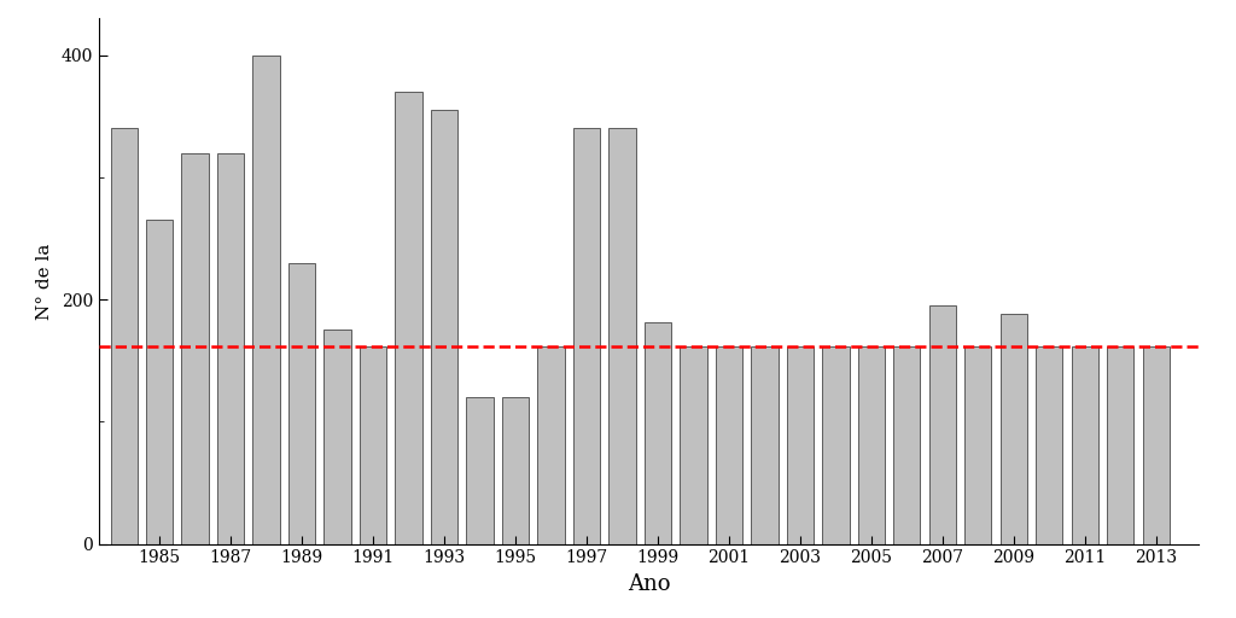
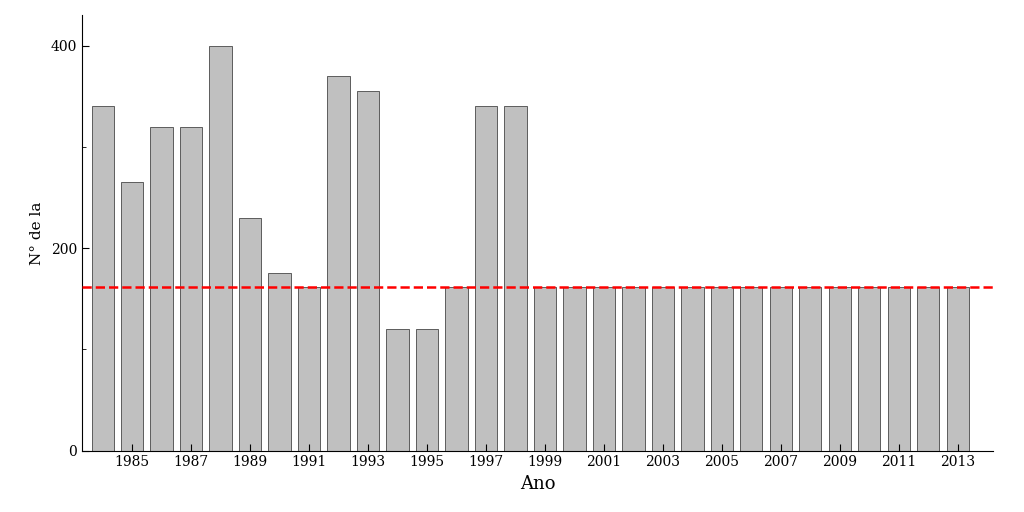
1999: 181 -> 162
2007: 195 -> 162
2009: 188 -> 162
